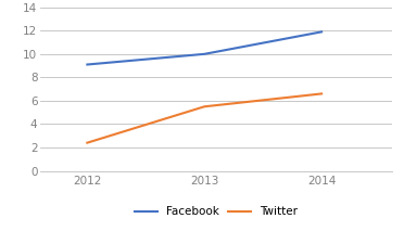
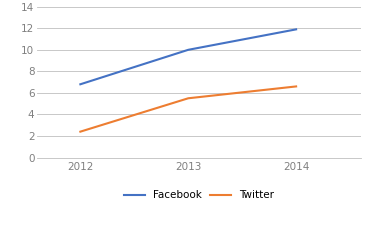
Facebook/2012: 9.1 -> 6.8
